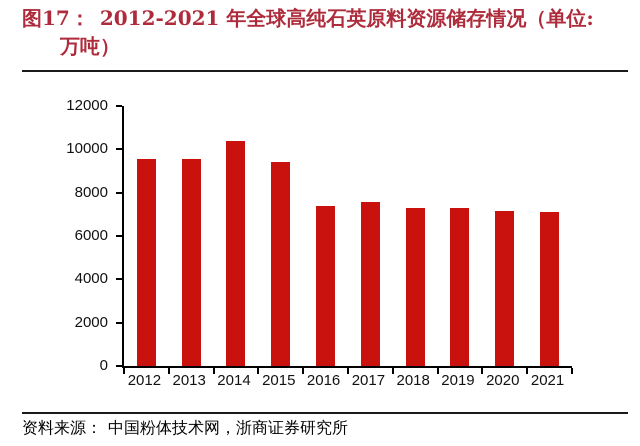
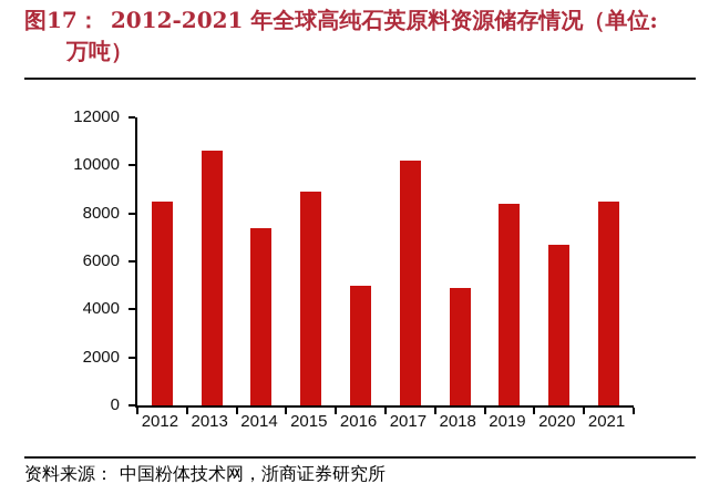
2012: 9600 -> 8500
2013: 9600 -> 10600
2014: 10400 -> 7400
2015: 9400 -> 8900
2016: 7400 -> 5000
2017: 7600 -> 10200
2018: 7300 -> 4900
2019: 7300 -> 8400
2020: 7200 -> 6700
2021: 7100 -> 8500
